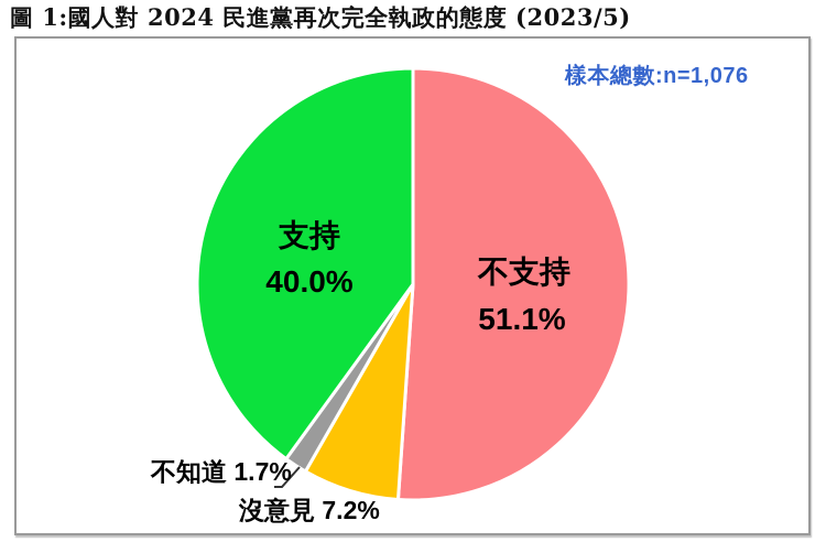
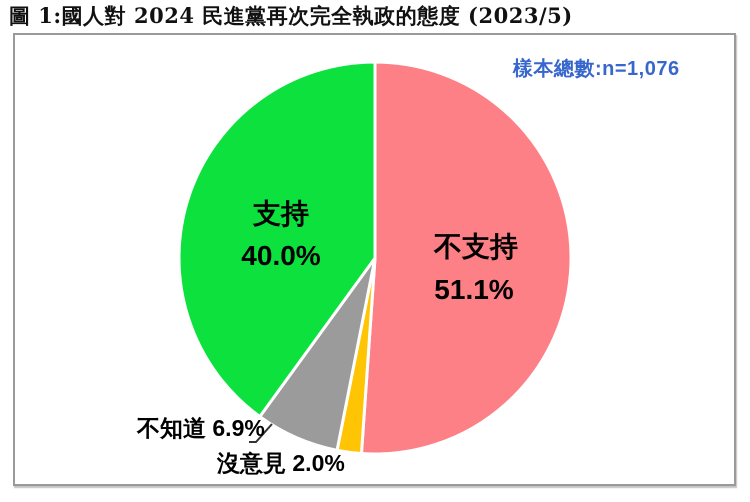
沒意見: 7.2% -> 2.0%
不知道: 1.7% -> 6.9%
